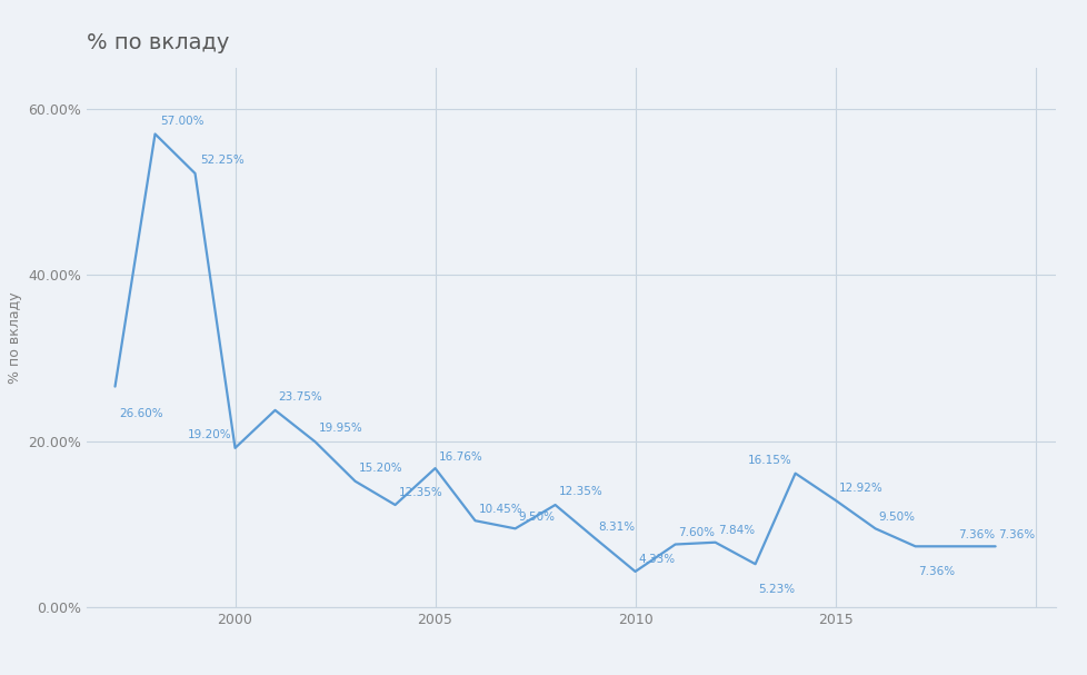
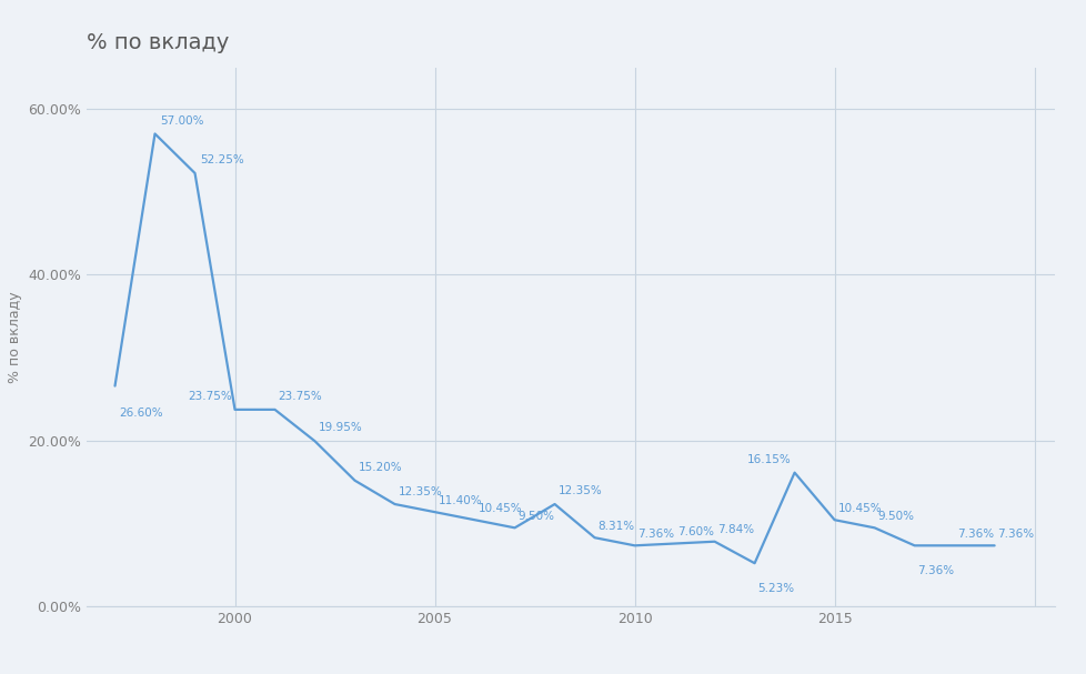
2000: 19.20% -> 23.75%
2005: 16.76% -> 11.40%
2010: 4.33% -> 7.36%
2015: 12.92% -> 10.45%
